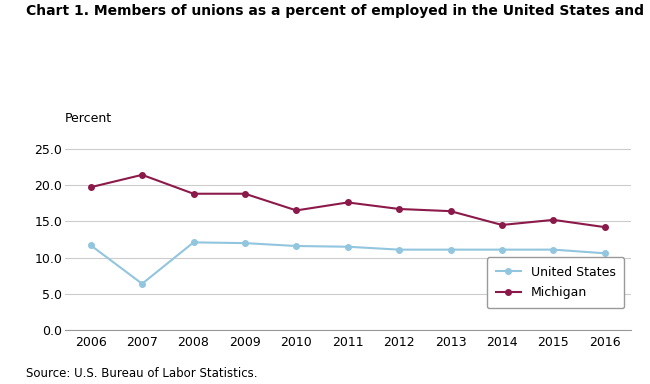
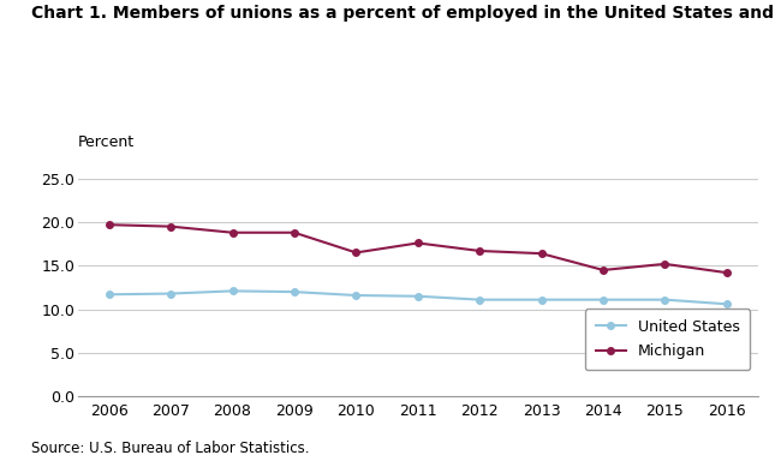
United States/2007: 6.4 -> 11.8
Michigan/2007: 21.4 -> 19.5
